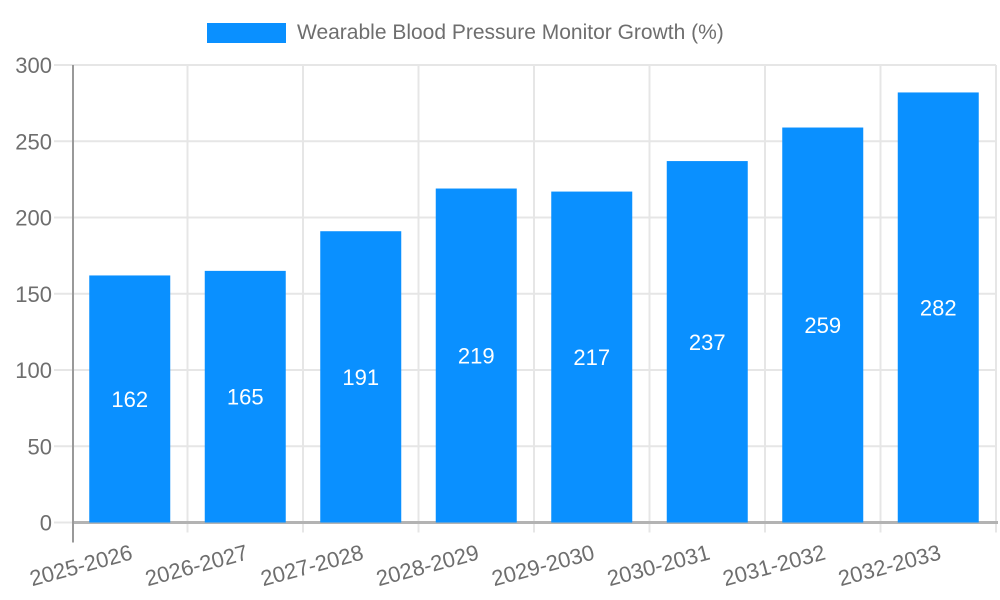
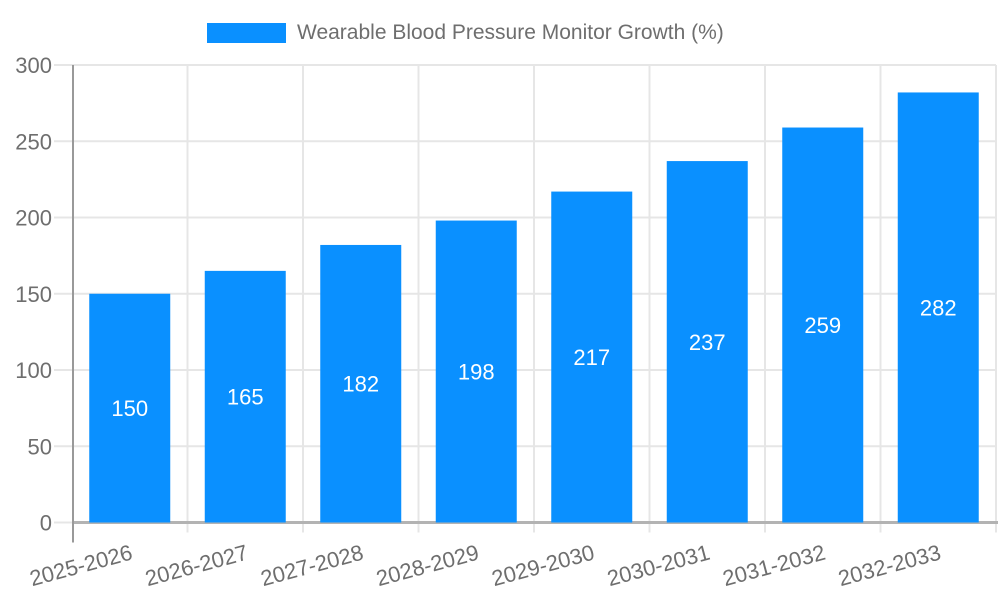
2025-2026: 162 -> 150
2027-2028: 191 -> 182
2028-2029: 219 -> 198
